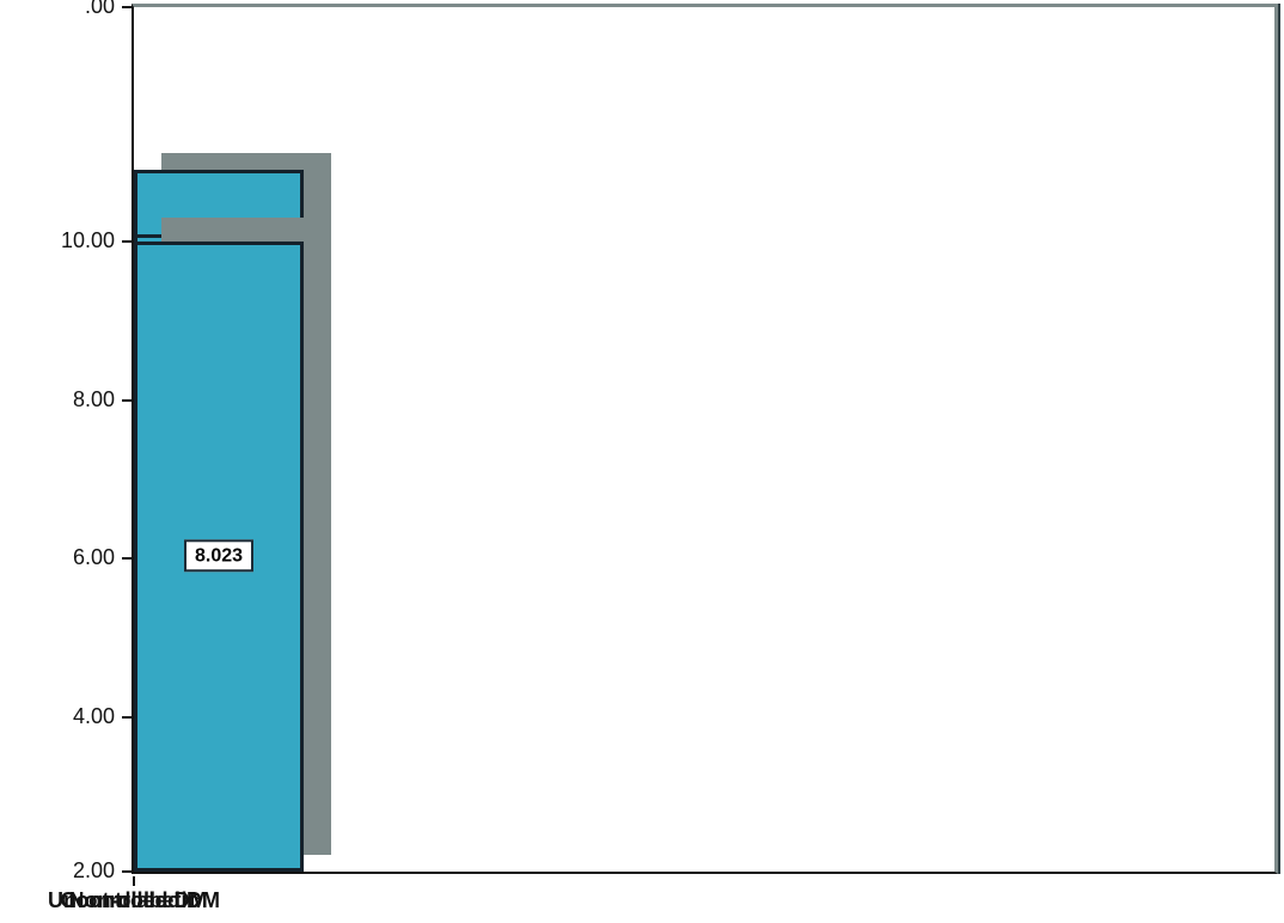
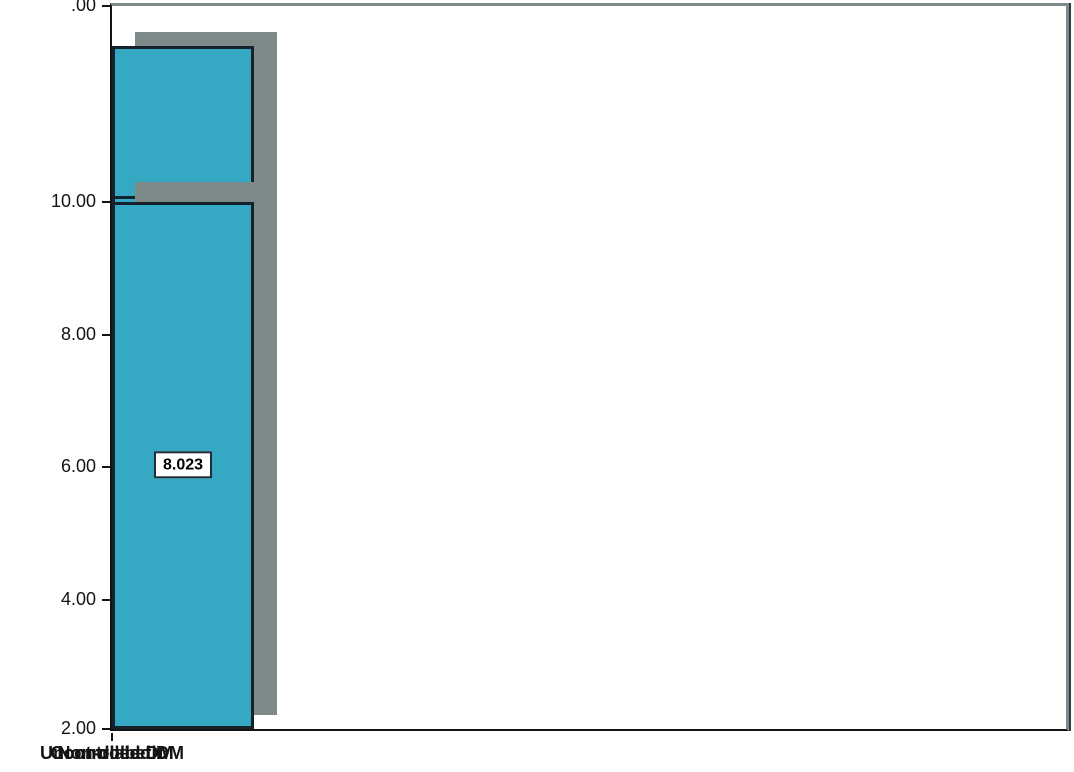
Uncontrolled DM: 8.933 -> 10.393
